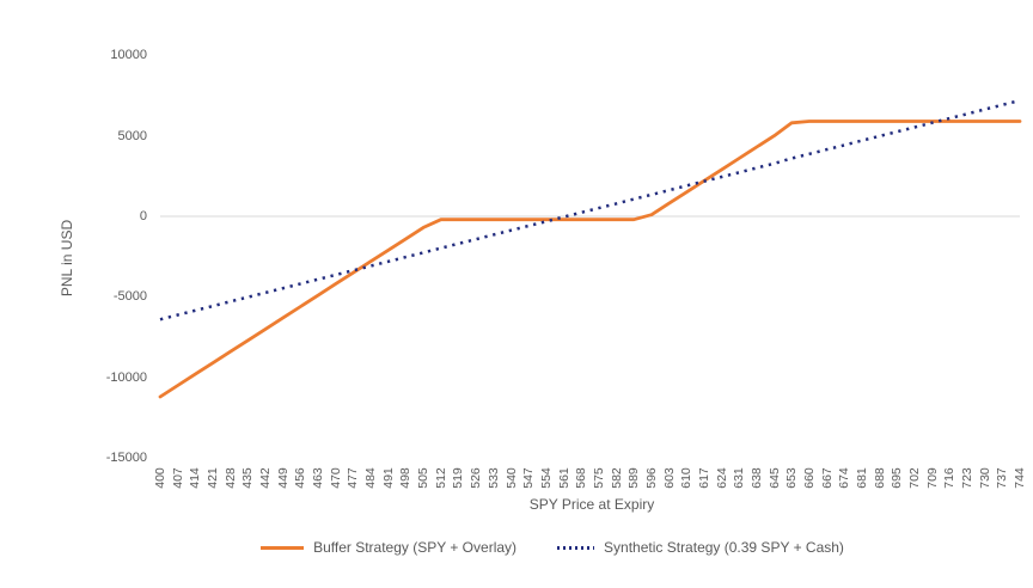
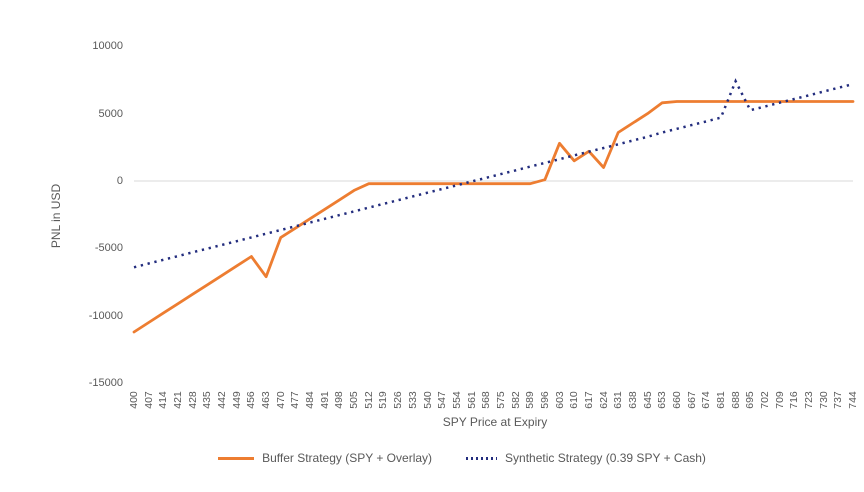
Buffer Strategy (SPY + Overlay)/463: -4900 -> -7100
Buffer Strategy (SPY + Overlay)/603: 800 -> 2800
Buffer Strategy (SPY + Overlay)/624: 2900 -> 1000
Synthetic Strategy (0.39 SPY + Cash)/688: 5000 -> 7400
